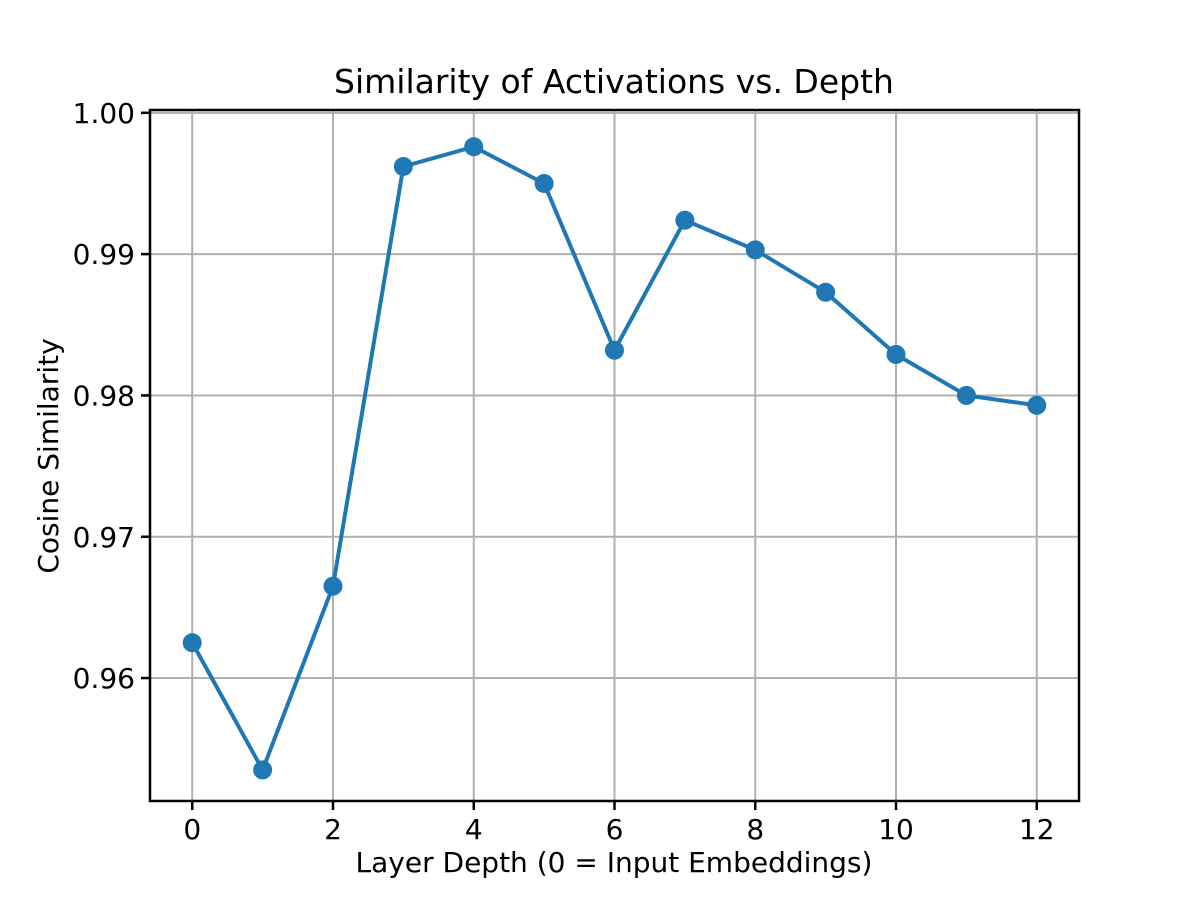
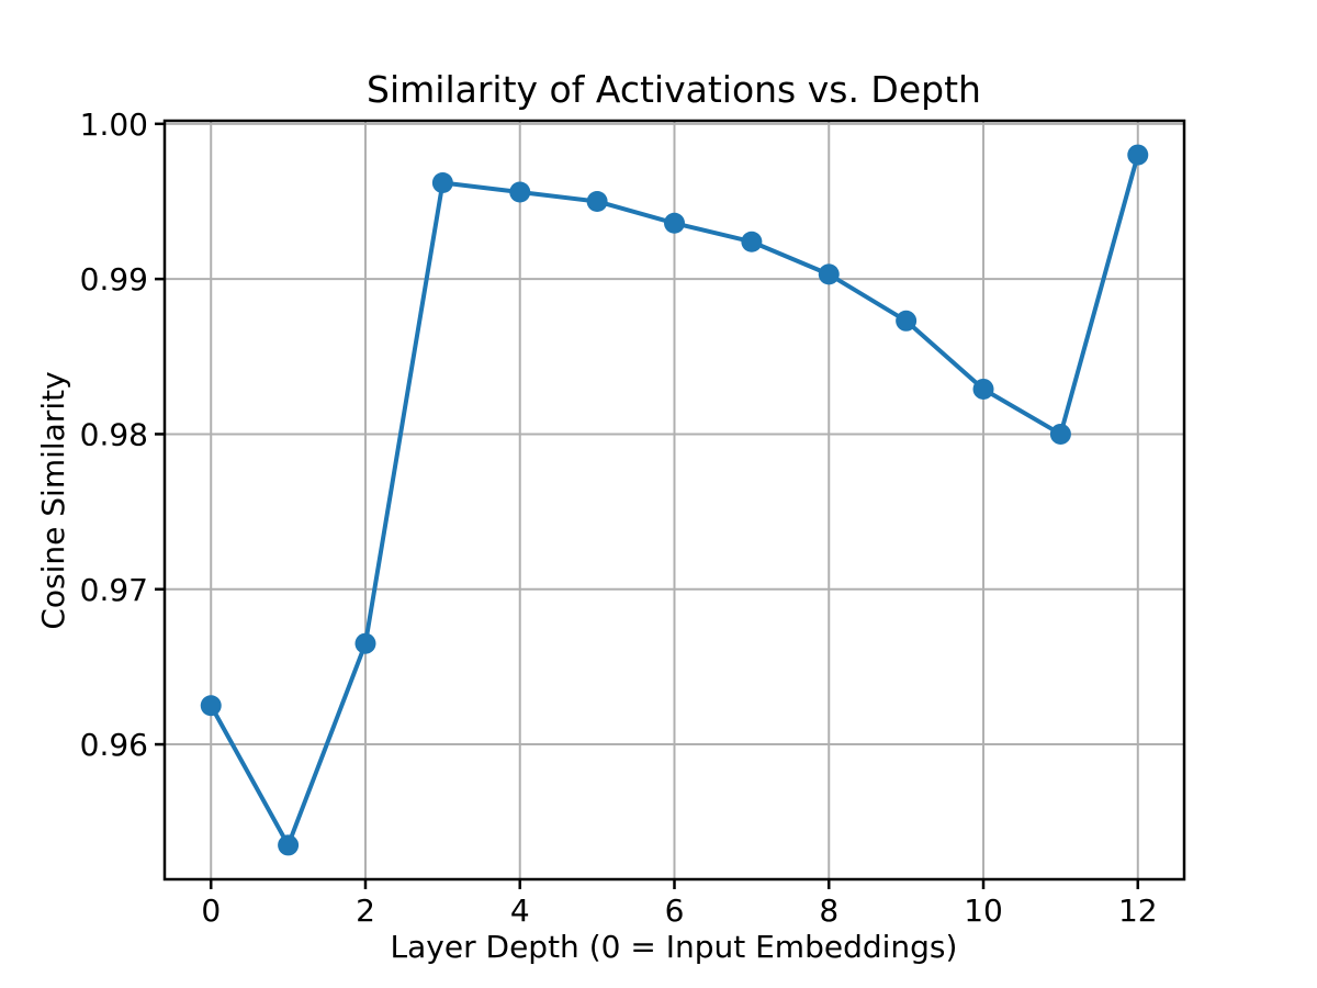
4: 0.9976 -> 0.9956
6: 0.9832 -> 0.9936
12: 0.9793 -> 0.9980
